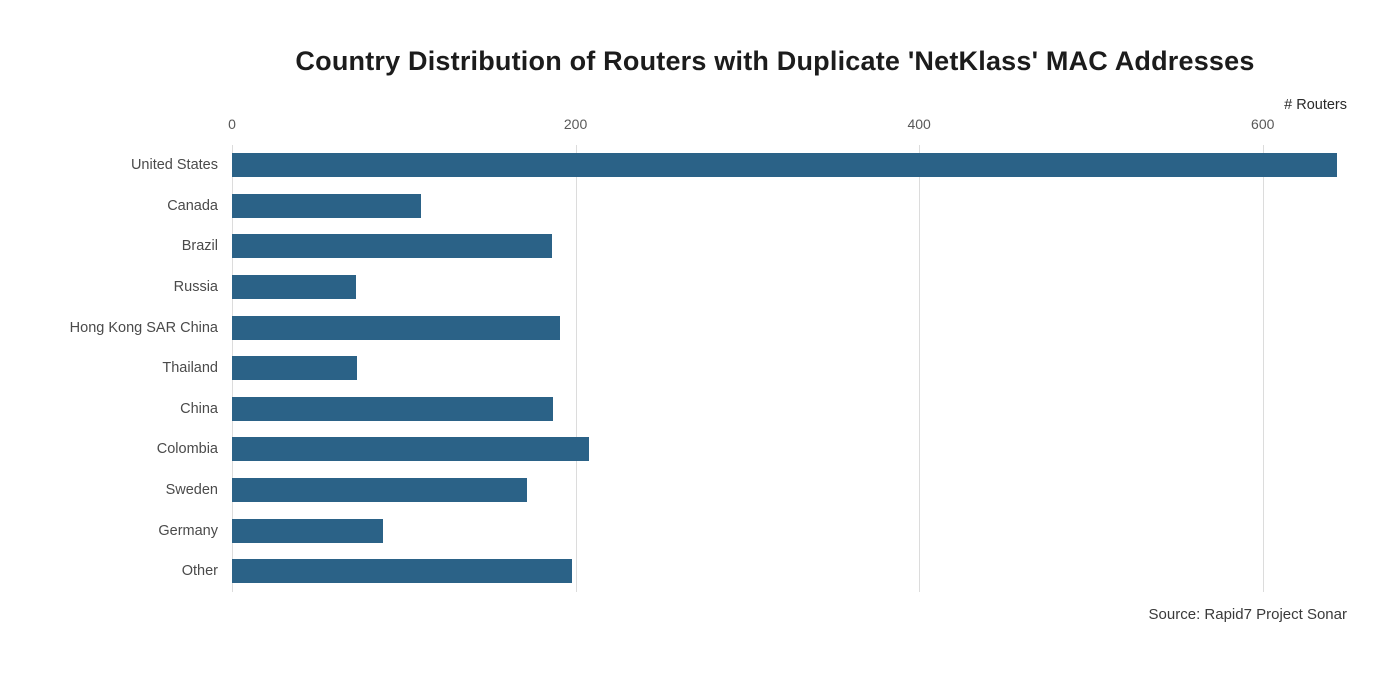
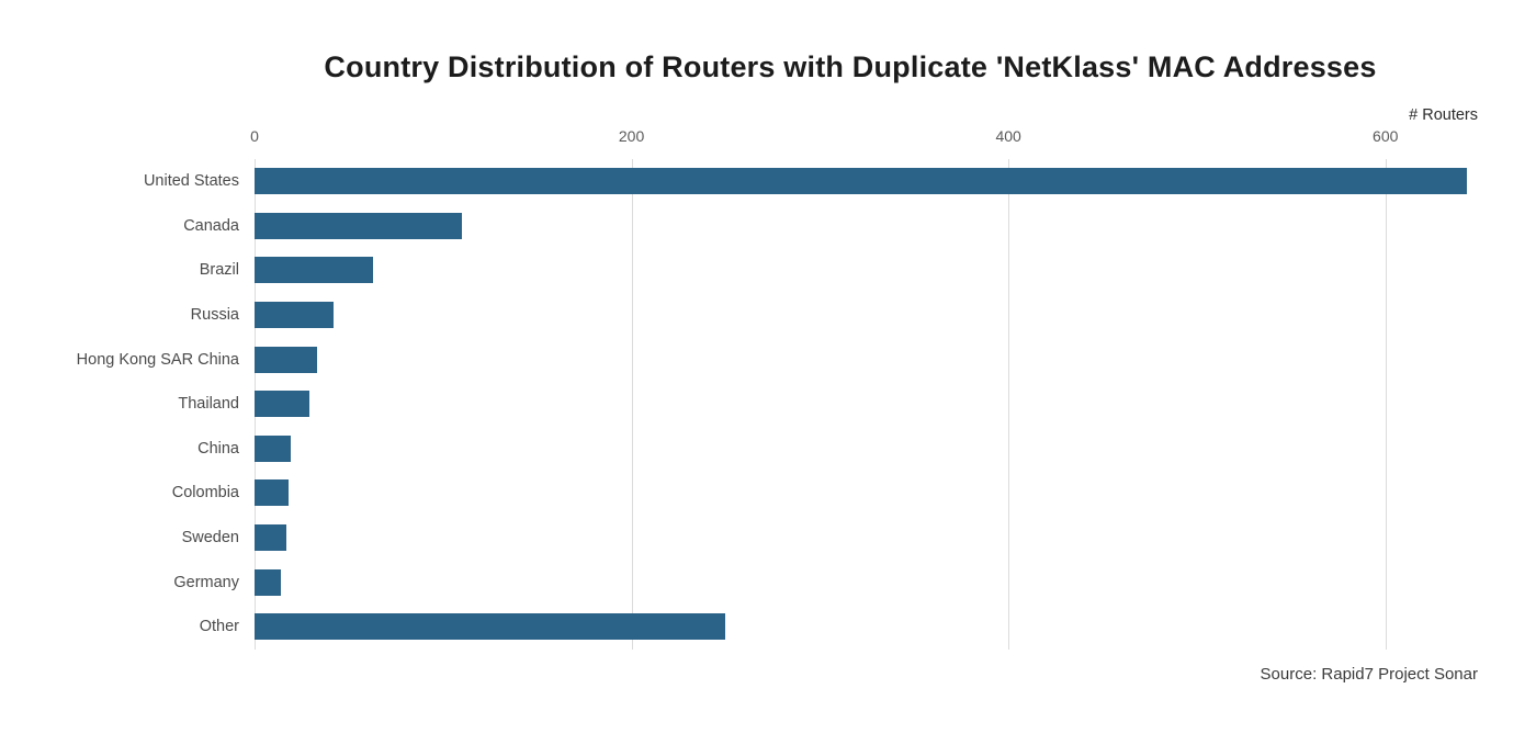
Brazil: 186 -> 63
Russia: 72 -> 42
Hong Kong SAR China: 191 -> 33
Thailand: 73 -> 29
China: 187 -> 19
Colombia: 208 -> 18
Sweden: 172 -> 17
Germany: 88 -> 14
Other: 198 -> 250
